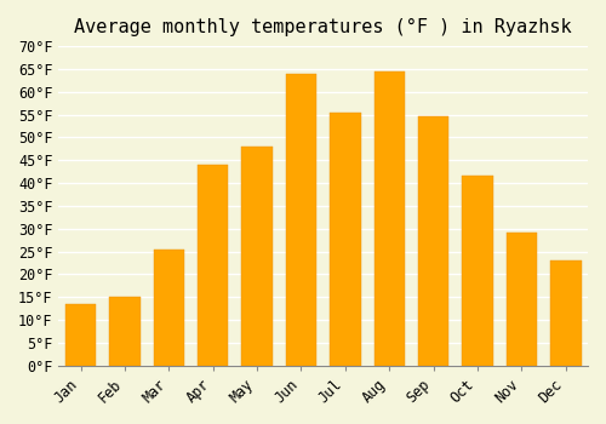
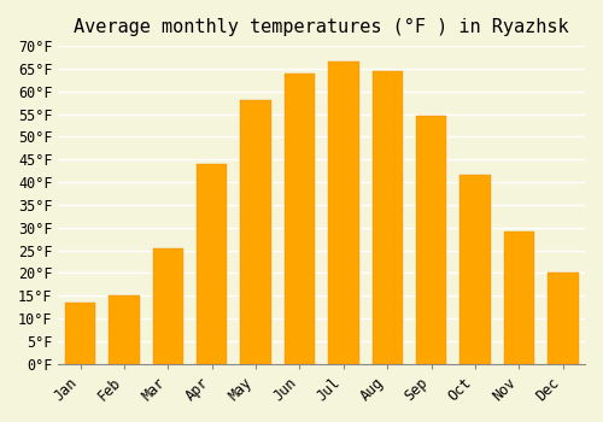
May: 48.0°F -> 58.0°F
Jul: 55.5°F -> 66.5°F
Dec: 23.0°F -> 20.0°F
